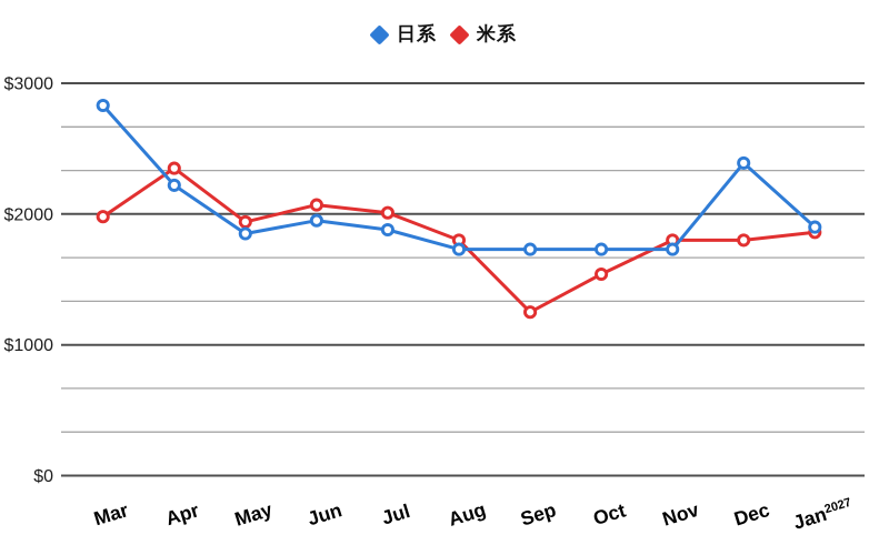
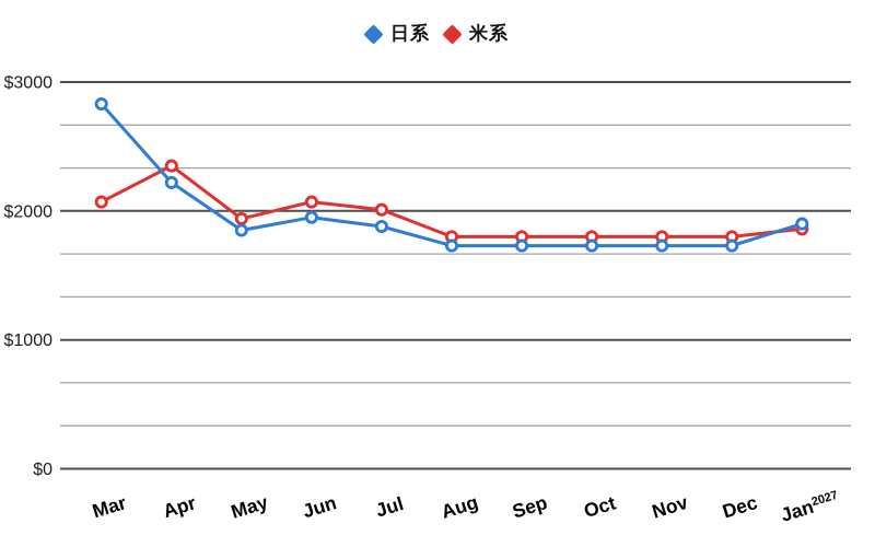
米系/Mar: $1980 -> $2070
米系/Sep: $1250 -> $1800
米系/Oct: $1540 -> $1800
日系/Dec: $2390 -> $1730
